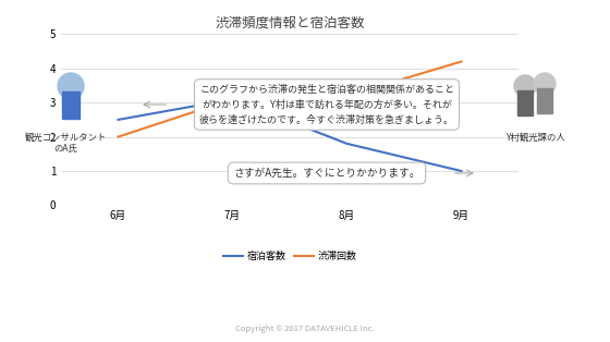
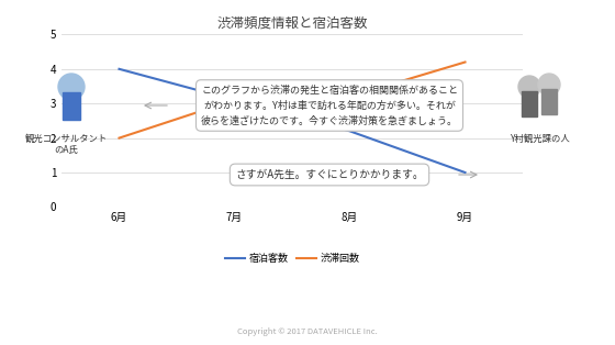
宿泊客数/6月: 2.5 -> 4.0
宿泊客数/8月: 1.8 -> 2.2
